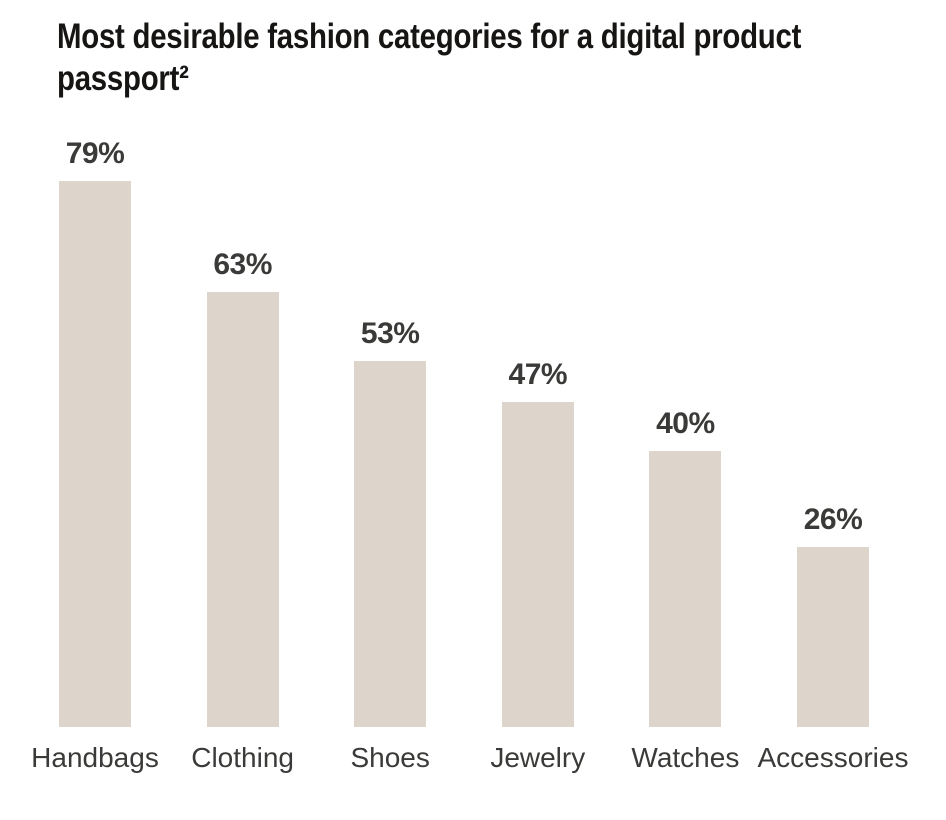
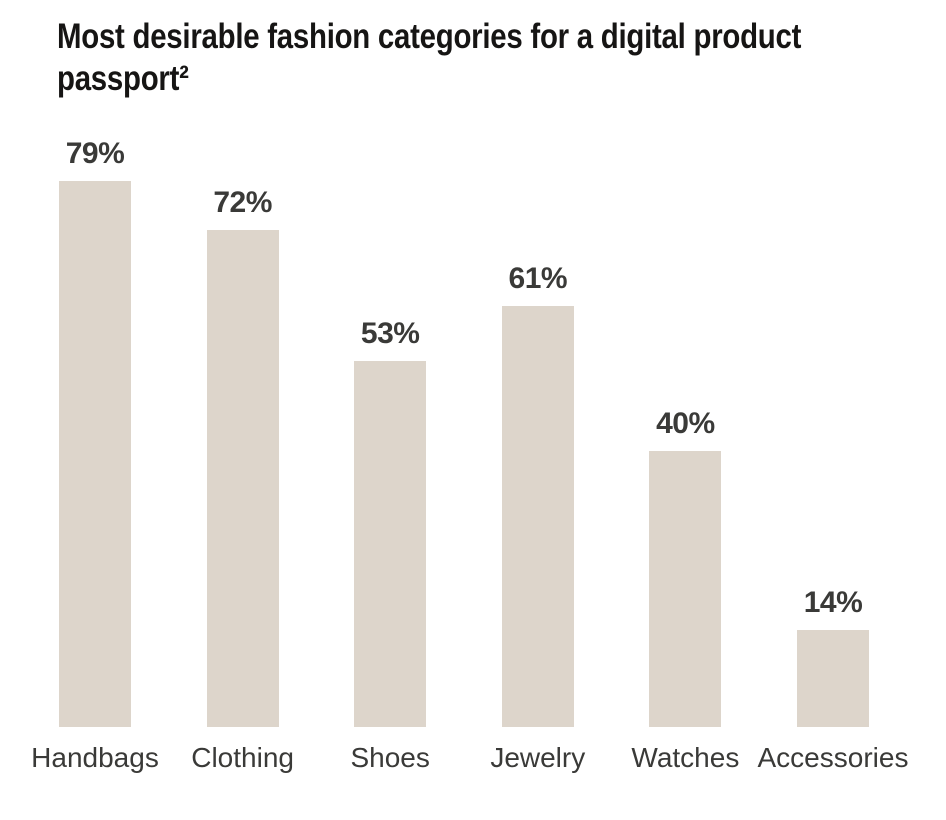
Clothing: 63% -> 72%
Jewelry: 47% -> 61%
Accessories: 26% -> 14%
